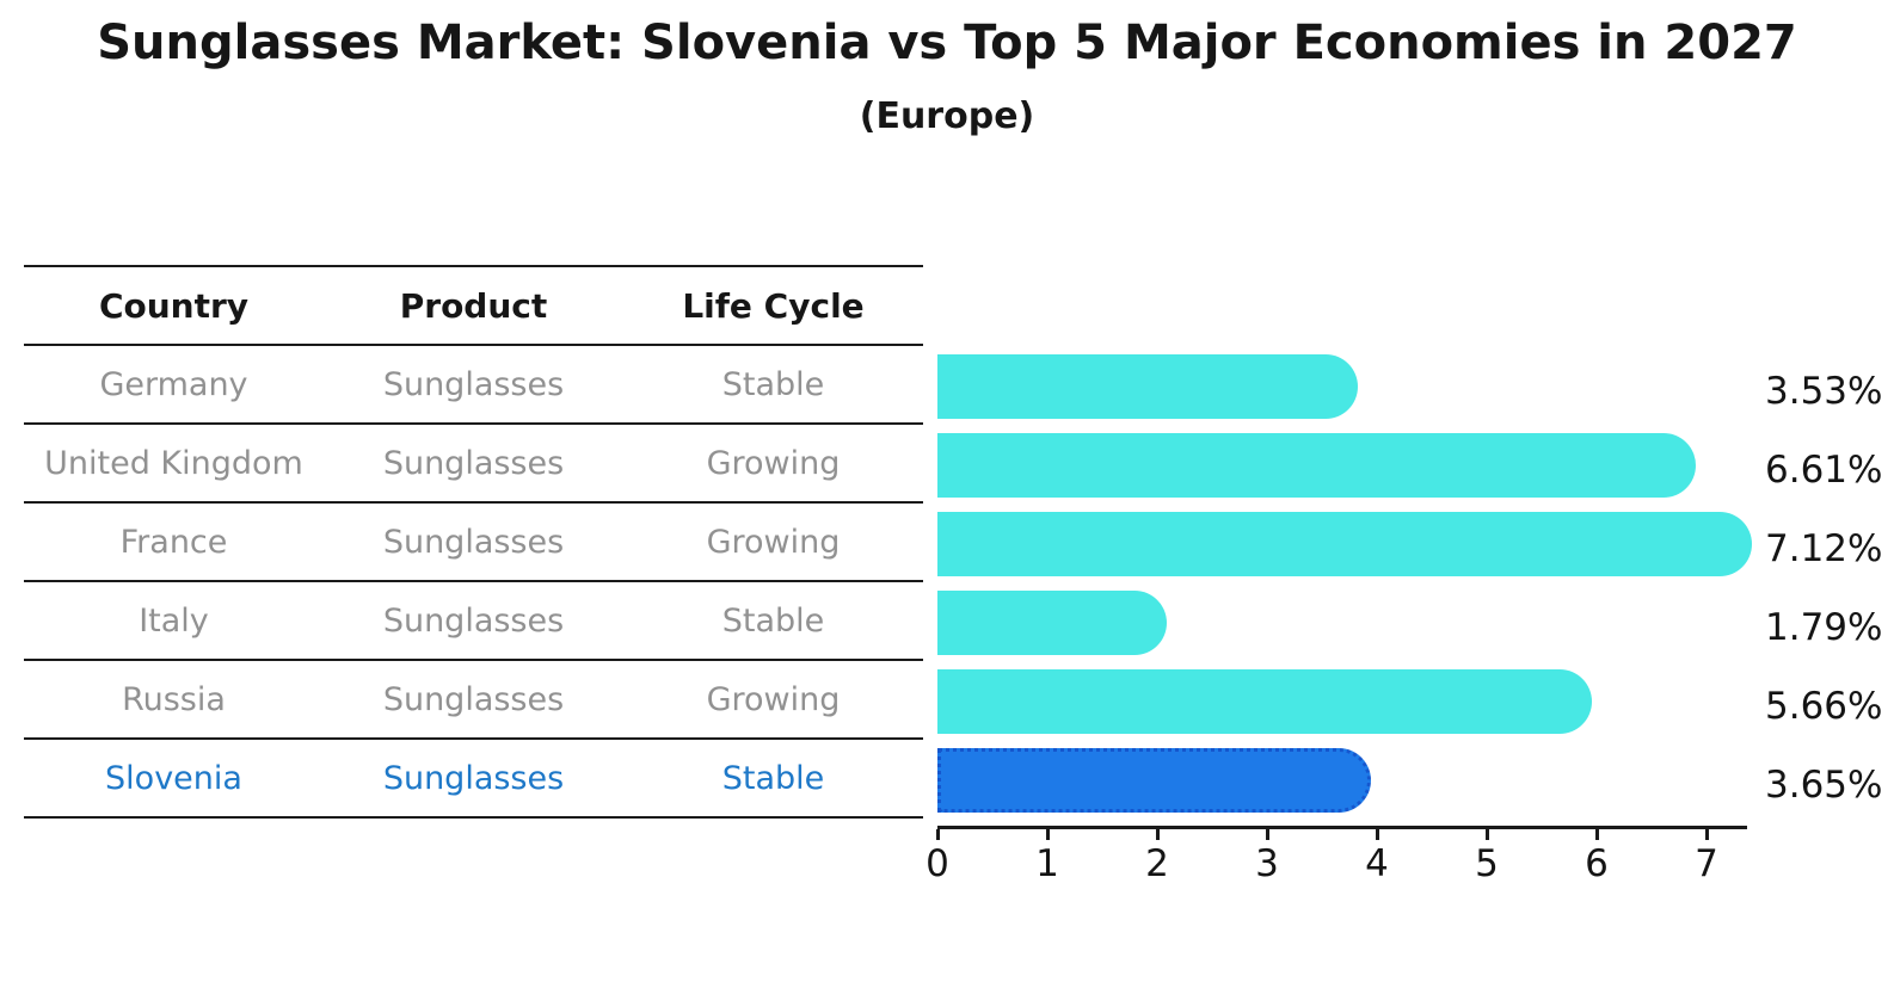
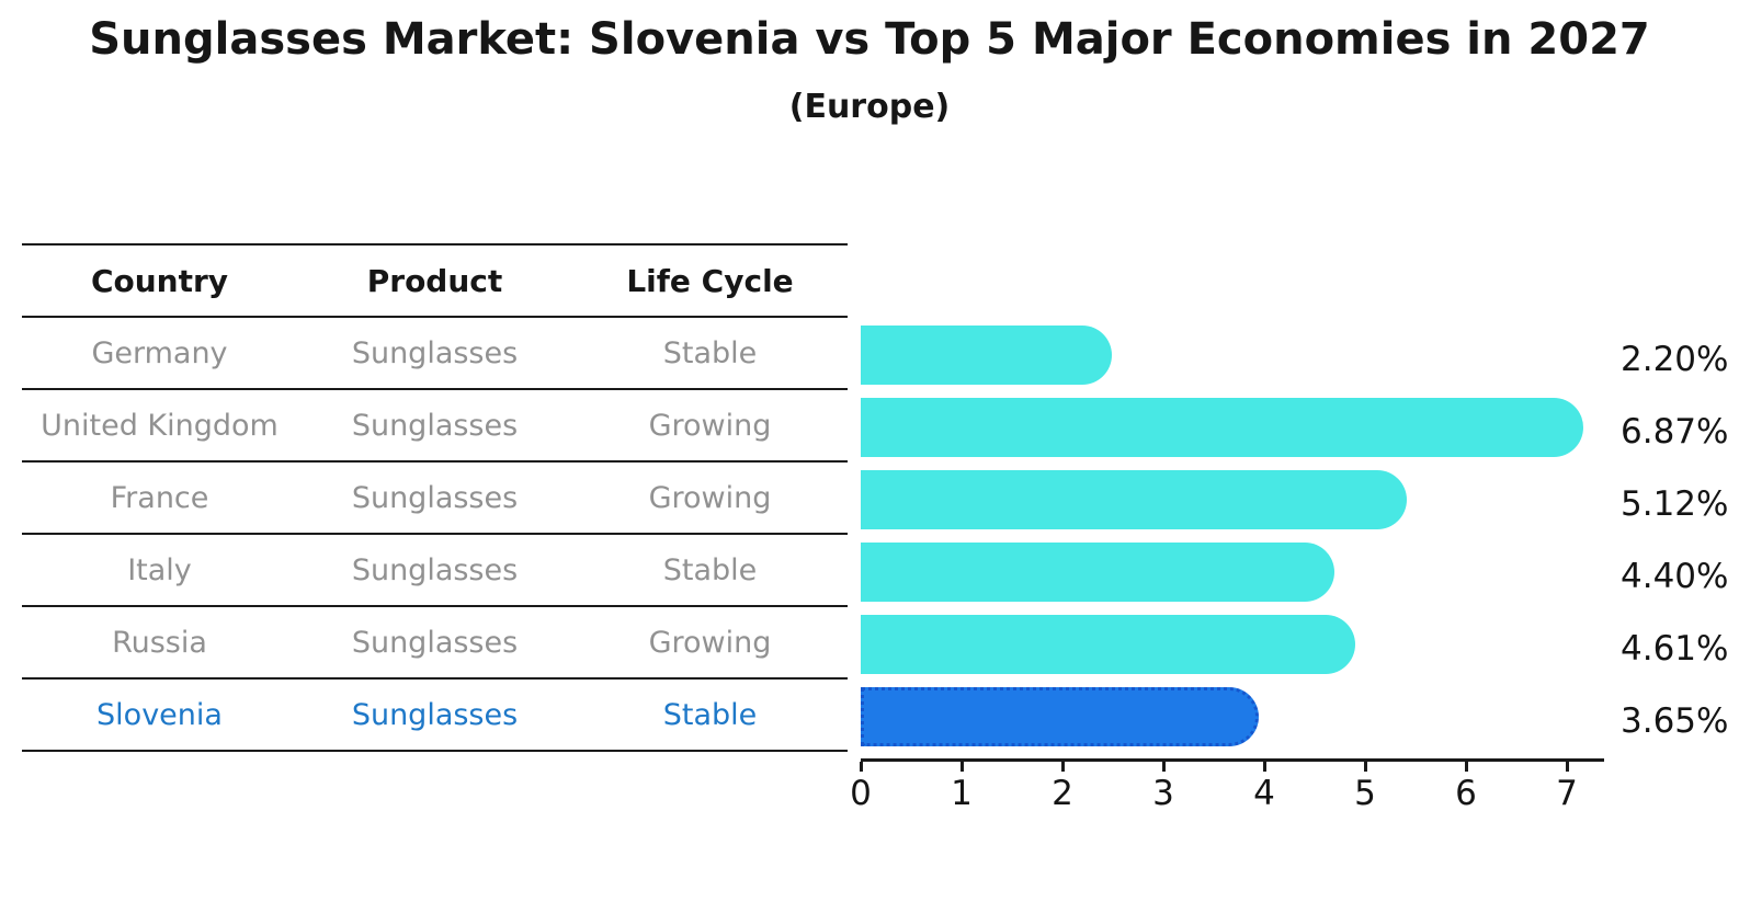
Germany: 3.53% -> 2.20%
United Kingdom: 6.61% -> 6.87%
France: 7.12% -> 5.12%
Italy: 1.79% -> 4.40%
Russia: 5.66% -> 4.61%
